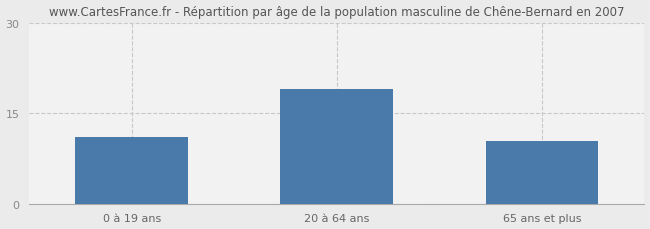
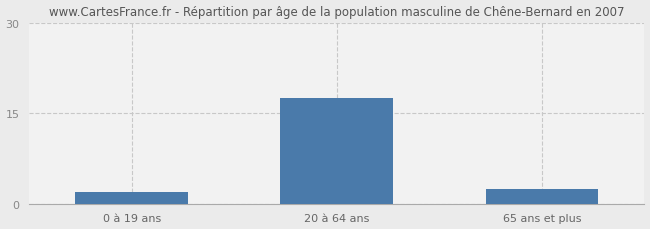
0 à 19 ans: 11.0 -> 2.0
20 à 64 ans: 19.0 -> 17.5
65 ans et plus: 10.4 -> 2.5
